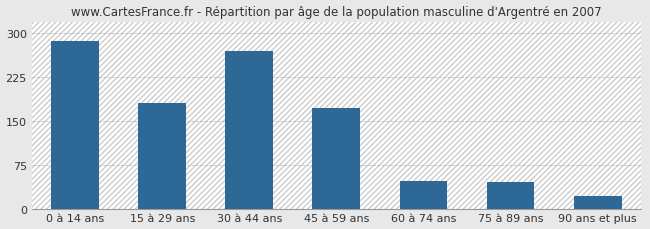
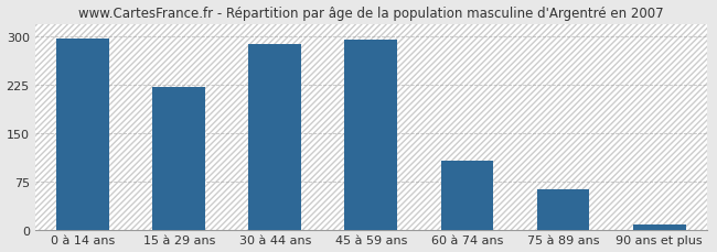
0 à 14 ans: 286 -> 297
15 à 29 ans: 180 -> 221
30 à 44 ans: 270 -> 289
45 à 59 ans: 172 -> 296
60 à 74 ans: 48 -> 107
75 à 89 ans: 46 -> 62
90 ans et plus: 22 -> 8
